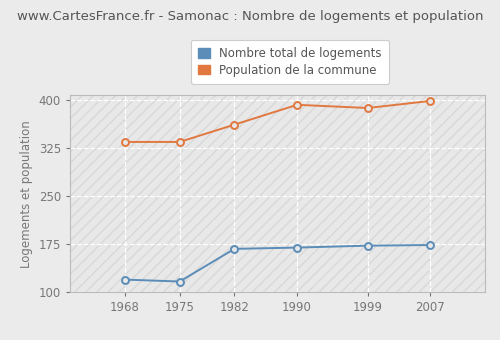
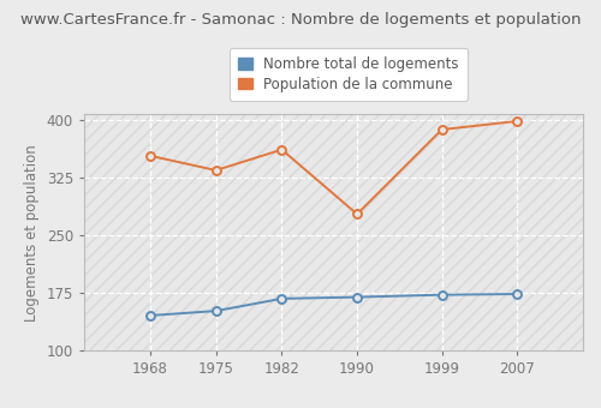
Nombre total de logements/1968: 120 -> 146
Population de la commune/1968: 335 -> 354
Nombre total de logements/1975: 117 -> 152
Population de la commune/1990: 393 -> 278
